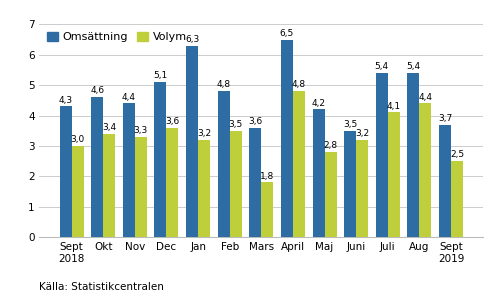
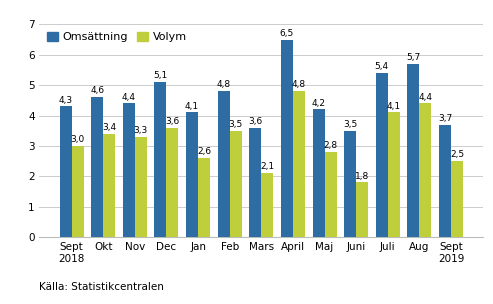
Omsättning/Jan: 6,3 -> 4,1
Volym/Jan: 3,2 -> 2,6
Volym/Mars: 1,8 -> 2,1
Volym/Juni: 3,2 -> 1,8
Omsättning/Aug: 5,4 -> 5,7
